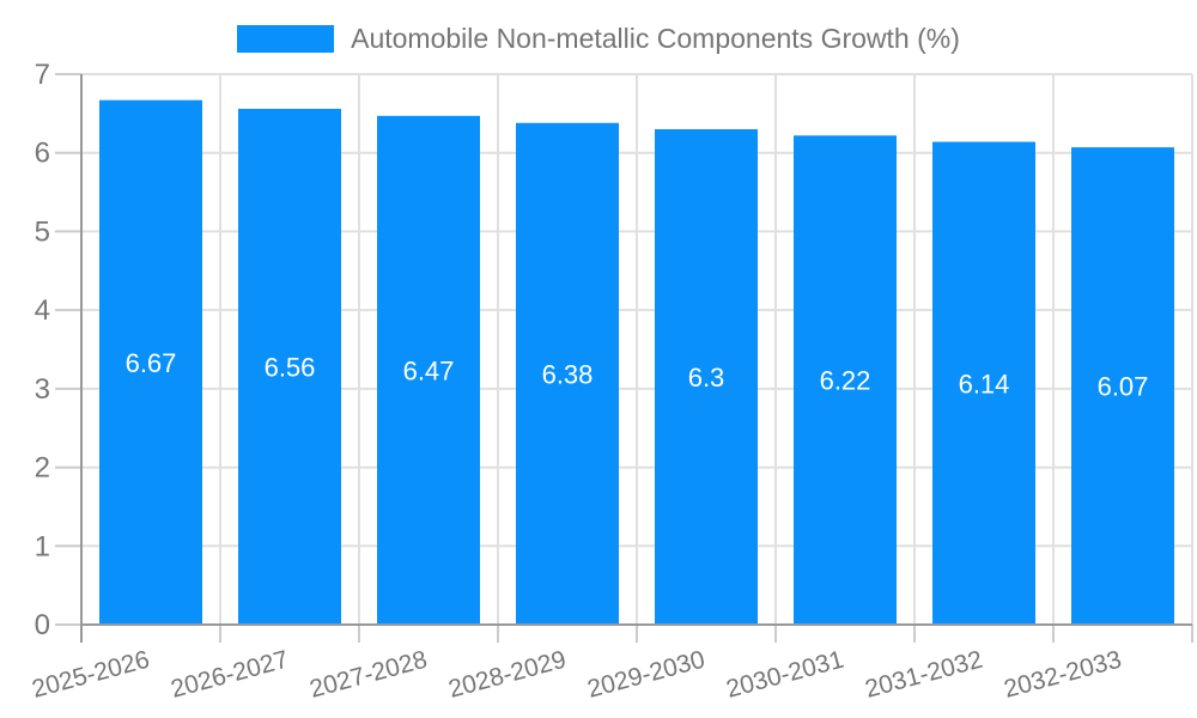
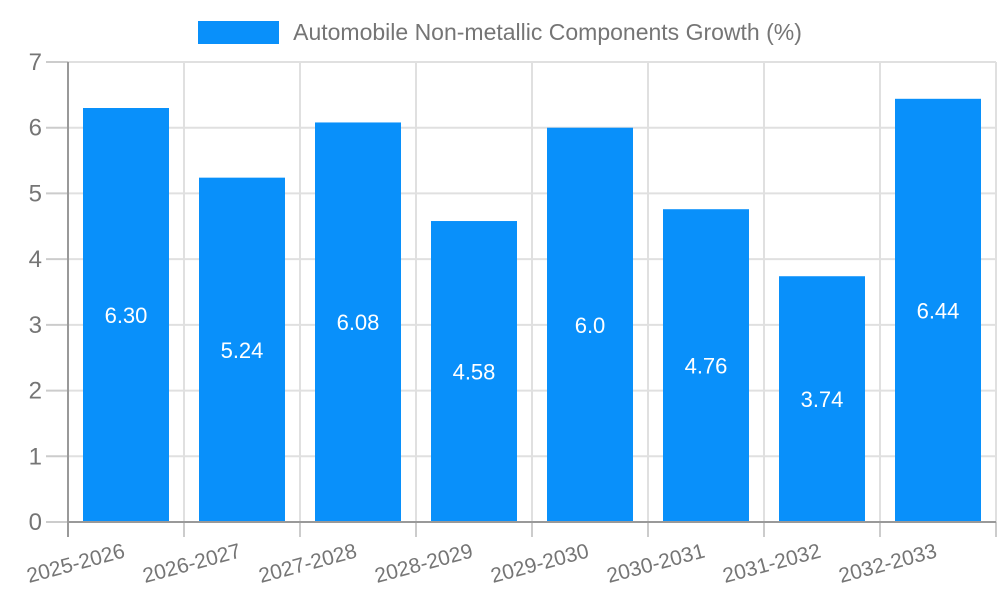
2025-2026: 6.67 -> 6.30
2026-2027: 6.56 -> 5.24
2027-2028: 6.47 -> 6.08
2028-2029: 6.38 -> 4.58
2029-2030: 6.3 -> 6.0
2030-2031: 6.22 -> 4.76
2031-2032: 6.14 -> 3.74
2032-2033: 6.07 -> 6.44
